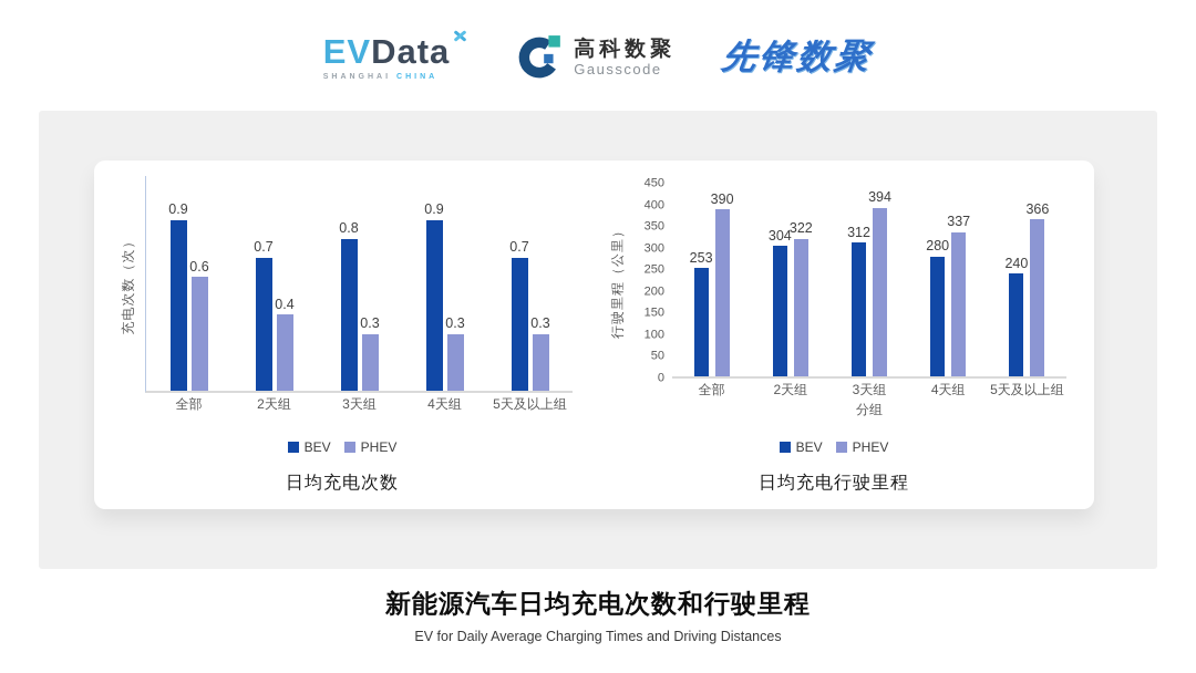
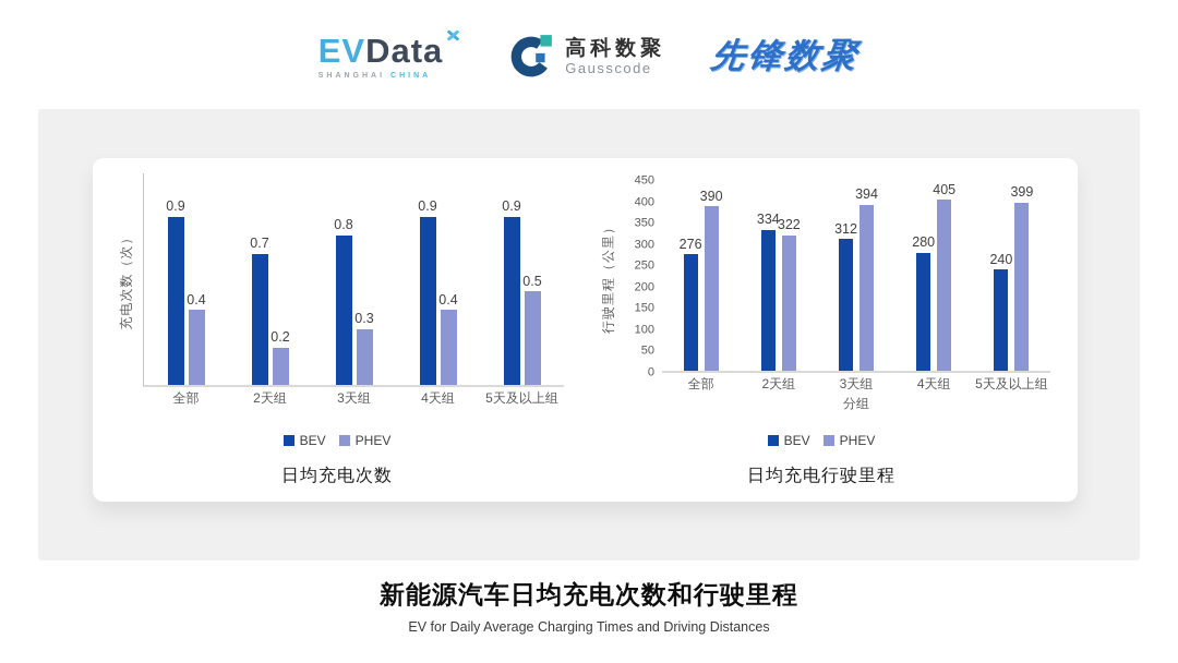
日均充电次数/PHEV/全部: 0.6 -> 0.4
日均充电次数/PHEV/2天组: 0.4 -> 0.2
日均充电次数/PHEV/4天组: 0.3 -> 0.4
日均充电次数/BEV/5天及以上组: 0.7 -> 0.9
日均充电次数/PHEV/5天及以上组: 0.3 -> 0.5
日均充电行驶里程/BEV/全部: 253 -> 276
日均充电行驶里程/BEV/2天组: 304 -> 334
日均充电行驶里程/PHEV/4天组: 337 -> 405
日均充电行驶里程/PHEV/5天及以上组: 366 -> 399
